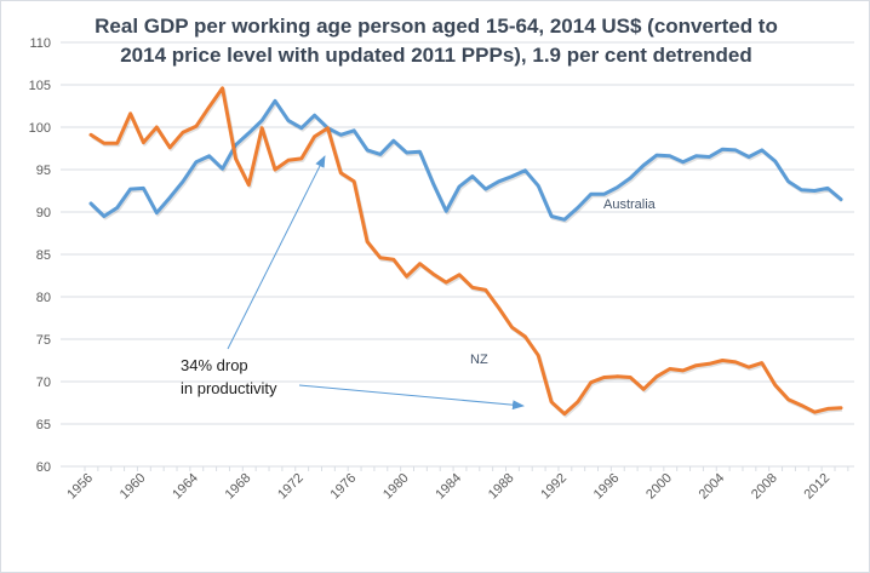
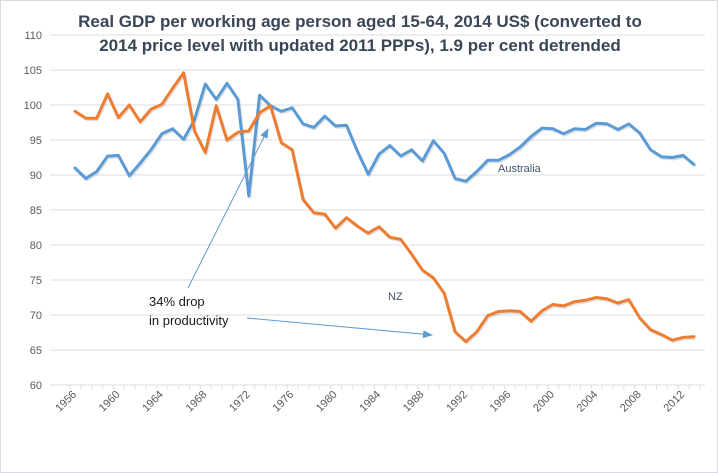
Australia/1968: 99 -> 103
Australia/1972: 100 -> 87
Australia/1988: 94 -> 92
